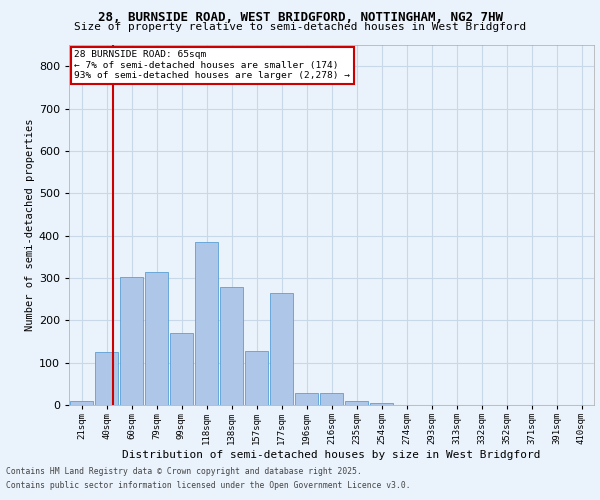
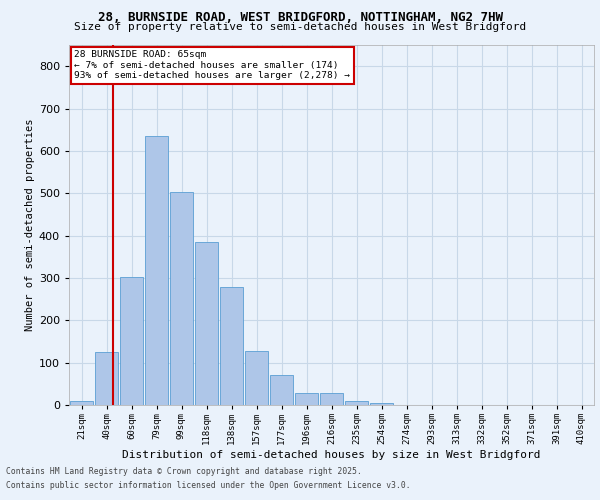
79sqm: 315 -> 635
99sqm: 170 -> 502
177sqm: 265 -> 70
